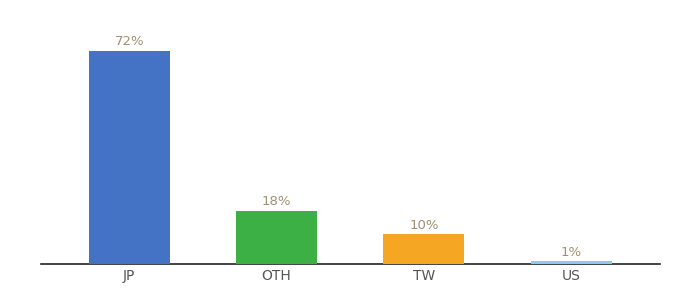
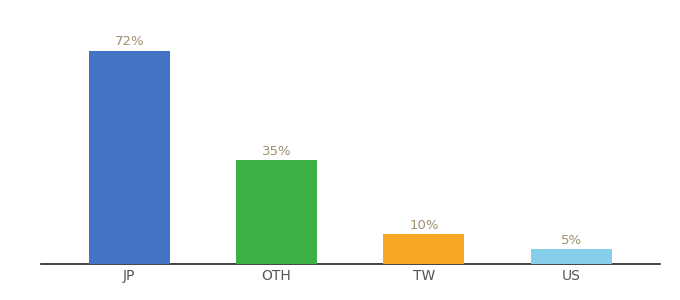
OTH: 18% -> 35%
US: 1% -> 5%
